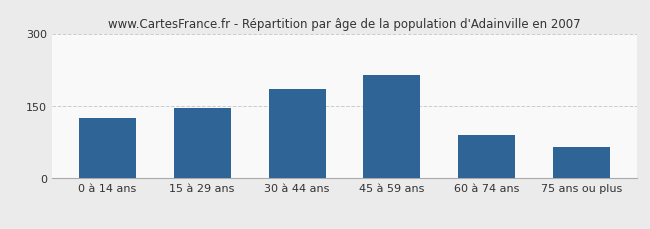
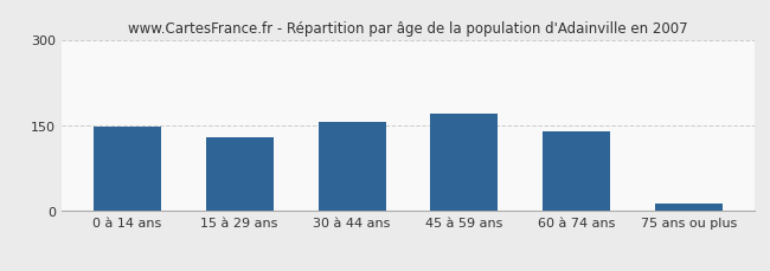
0 à 14 ans: 125 -> 148
15 à 29 ans: 145 -> 130
30 à 44 ans: 185 -> 156
45 à 59 ans: 215 -> 170
60 à 74 ans: 90 -> 139
75 ans ou plus: 65 -> 14
